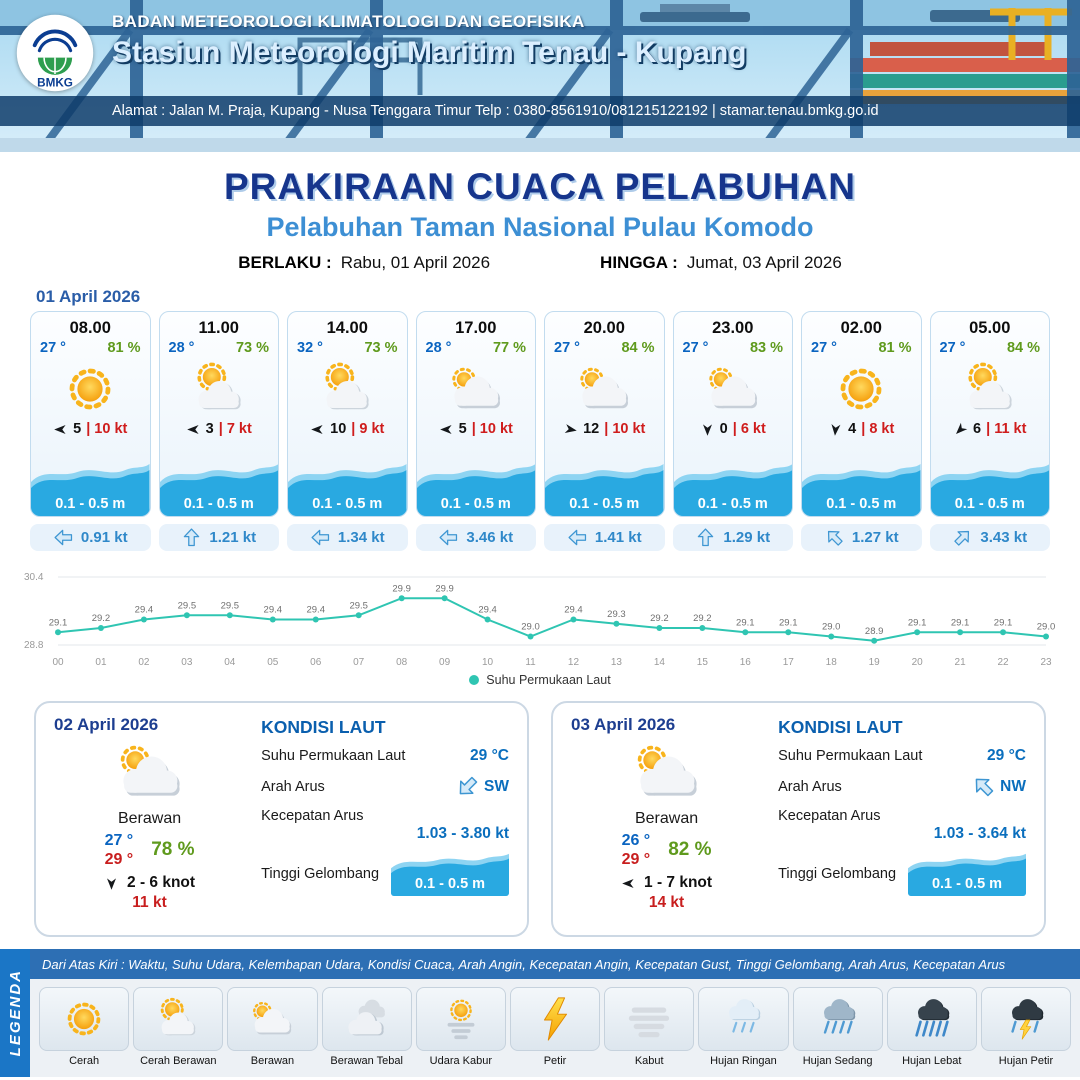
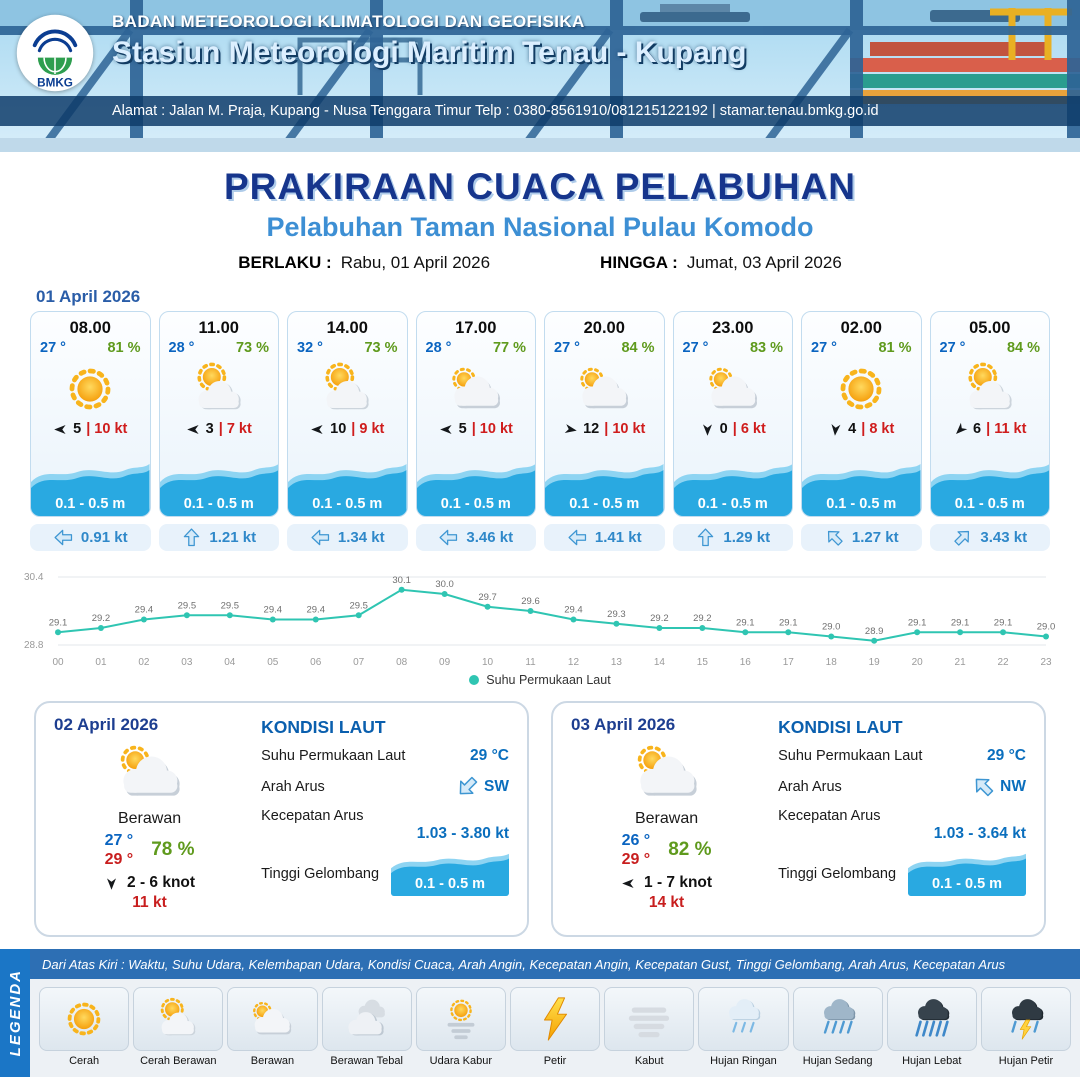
08: 29.9 -> 30.1
09: 29.9 -> 30.0
10: 29.4 -> 29.7
11: 29.0 -> 29.6
